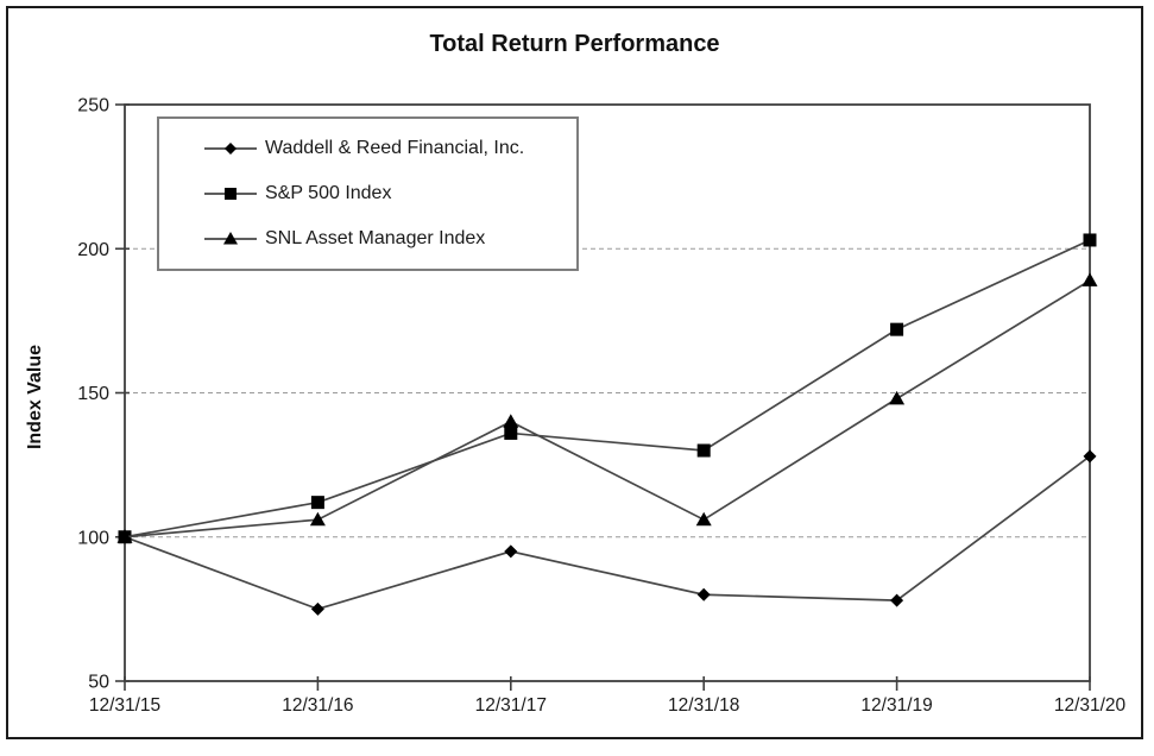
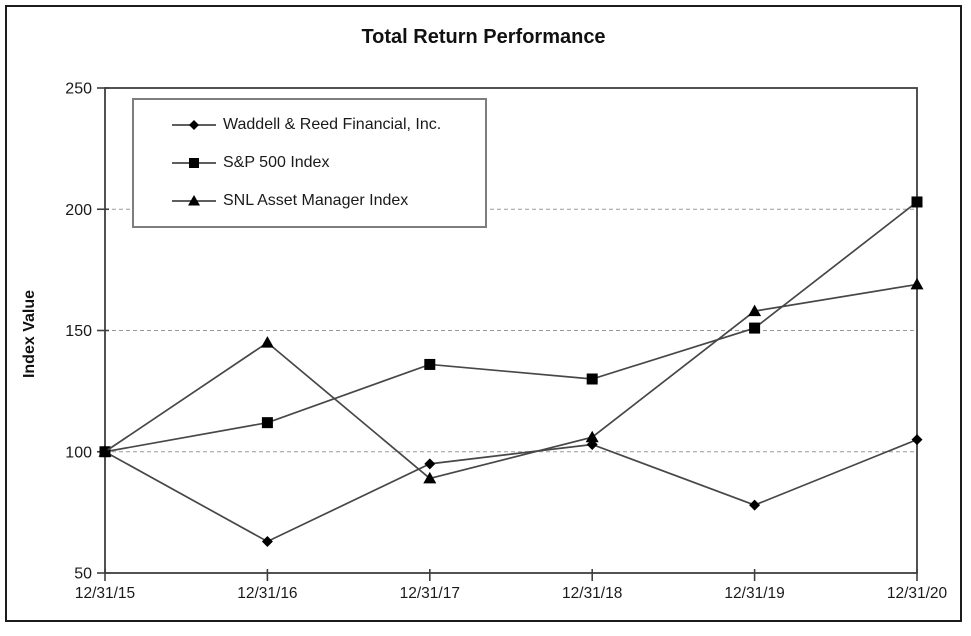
Waddell & Reed Financial, Inc./12/31/16: 75 -> 63
SNL Asset Manager Index/12/31/16: 106 -> 145
SNL Asset Manager Index/12/31/17: 140 -> 89
Waddell & Reed Financial, Inc./12/31/18: 80 -> 103
S&P 500 Index/12/31/19: 172 -> 151
SNL Asset Manager Index/12/31/19: 148 -> 158
Waddell & Reed Financial, Inc./12/31/20: 128 -> 105
SNL Asset Manager Index/12/31/20: 189 -> 169
